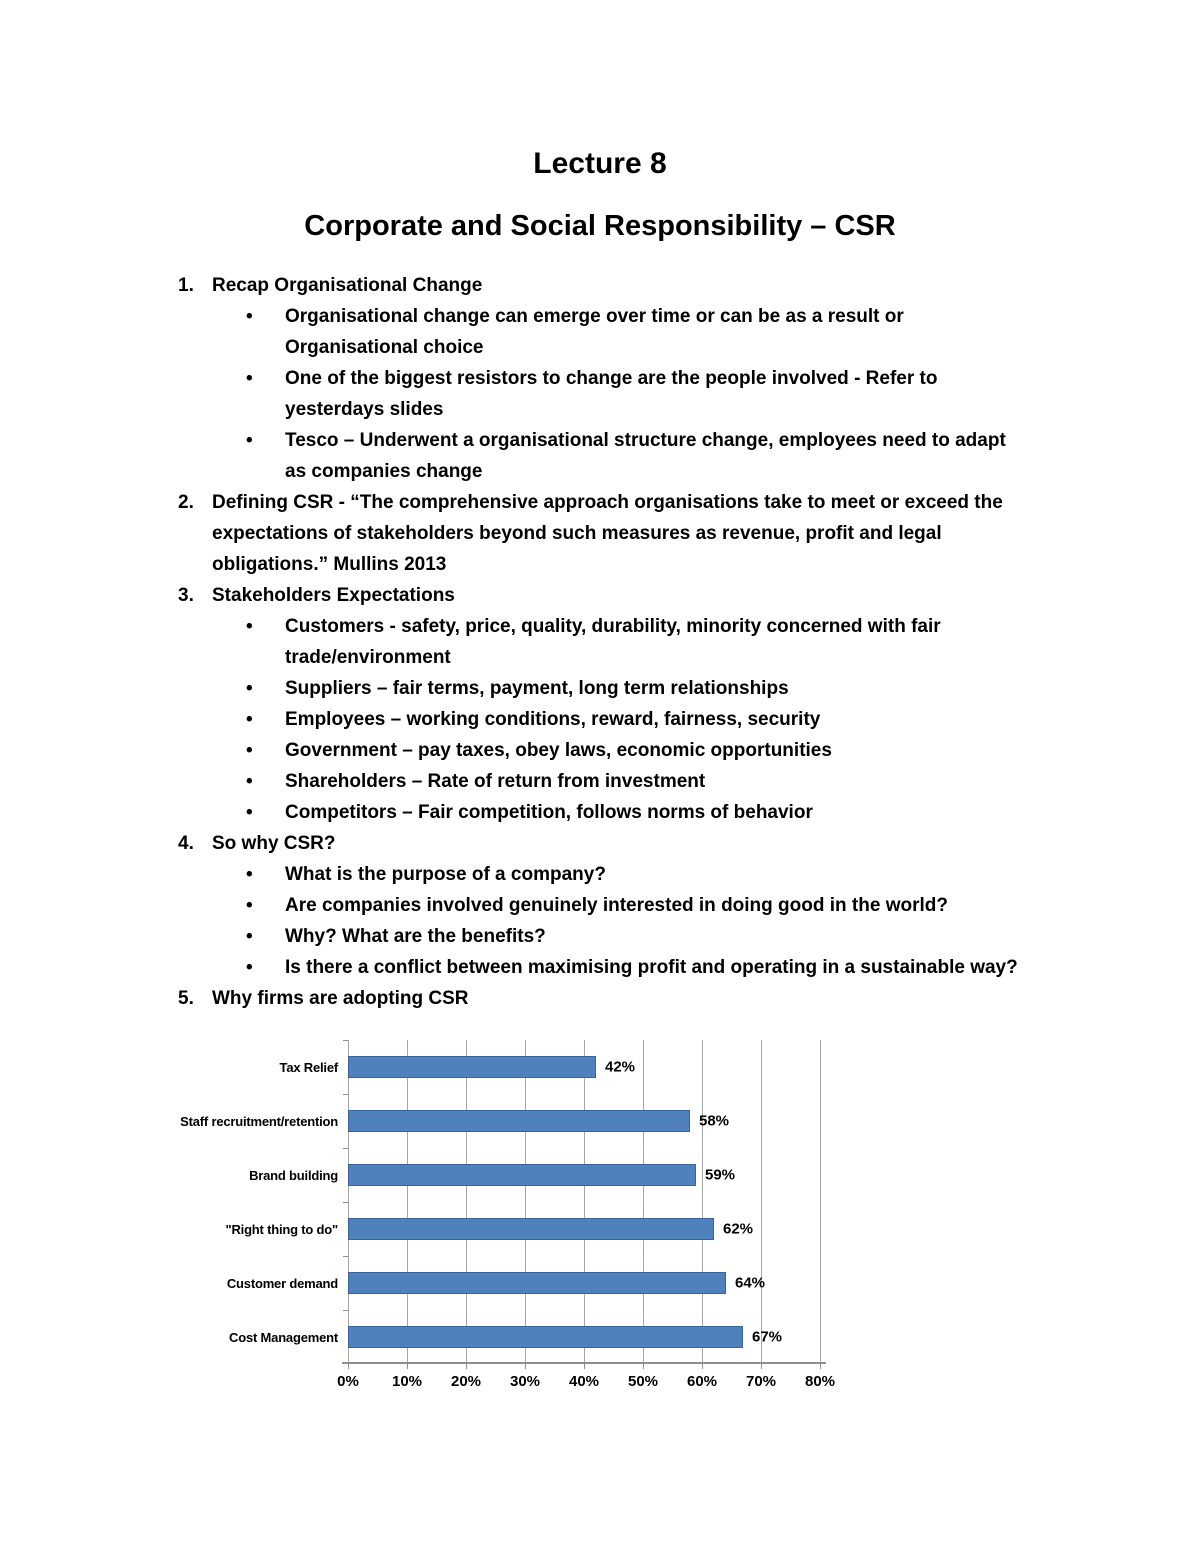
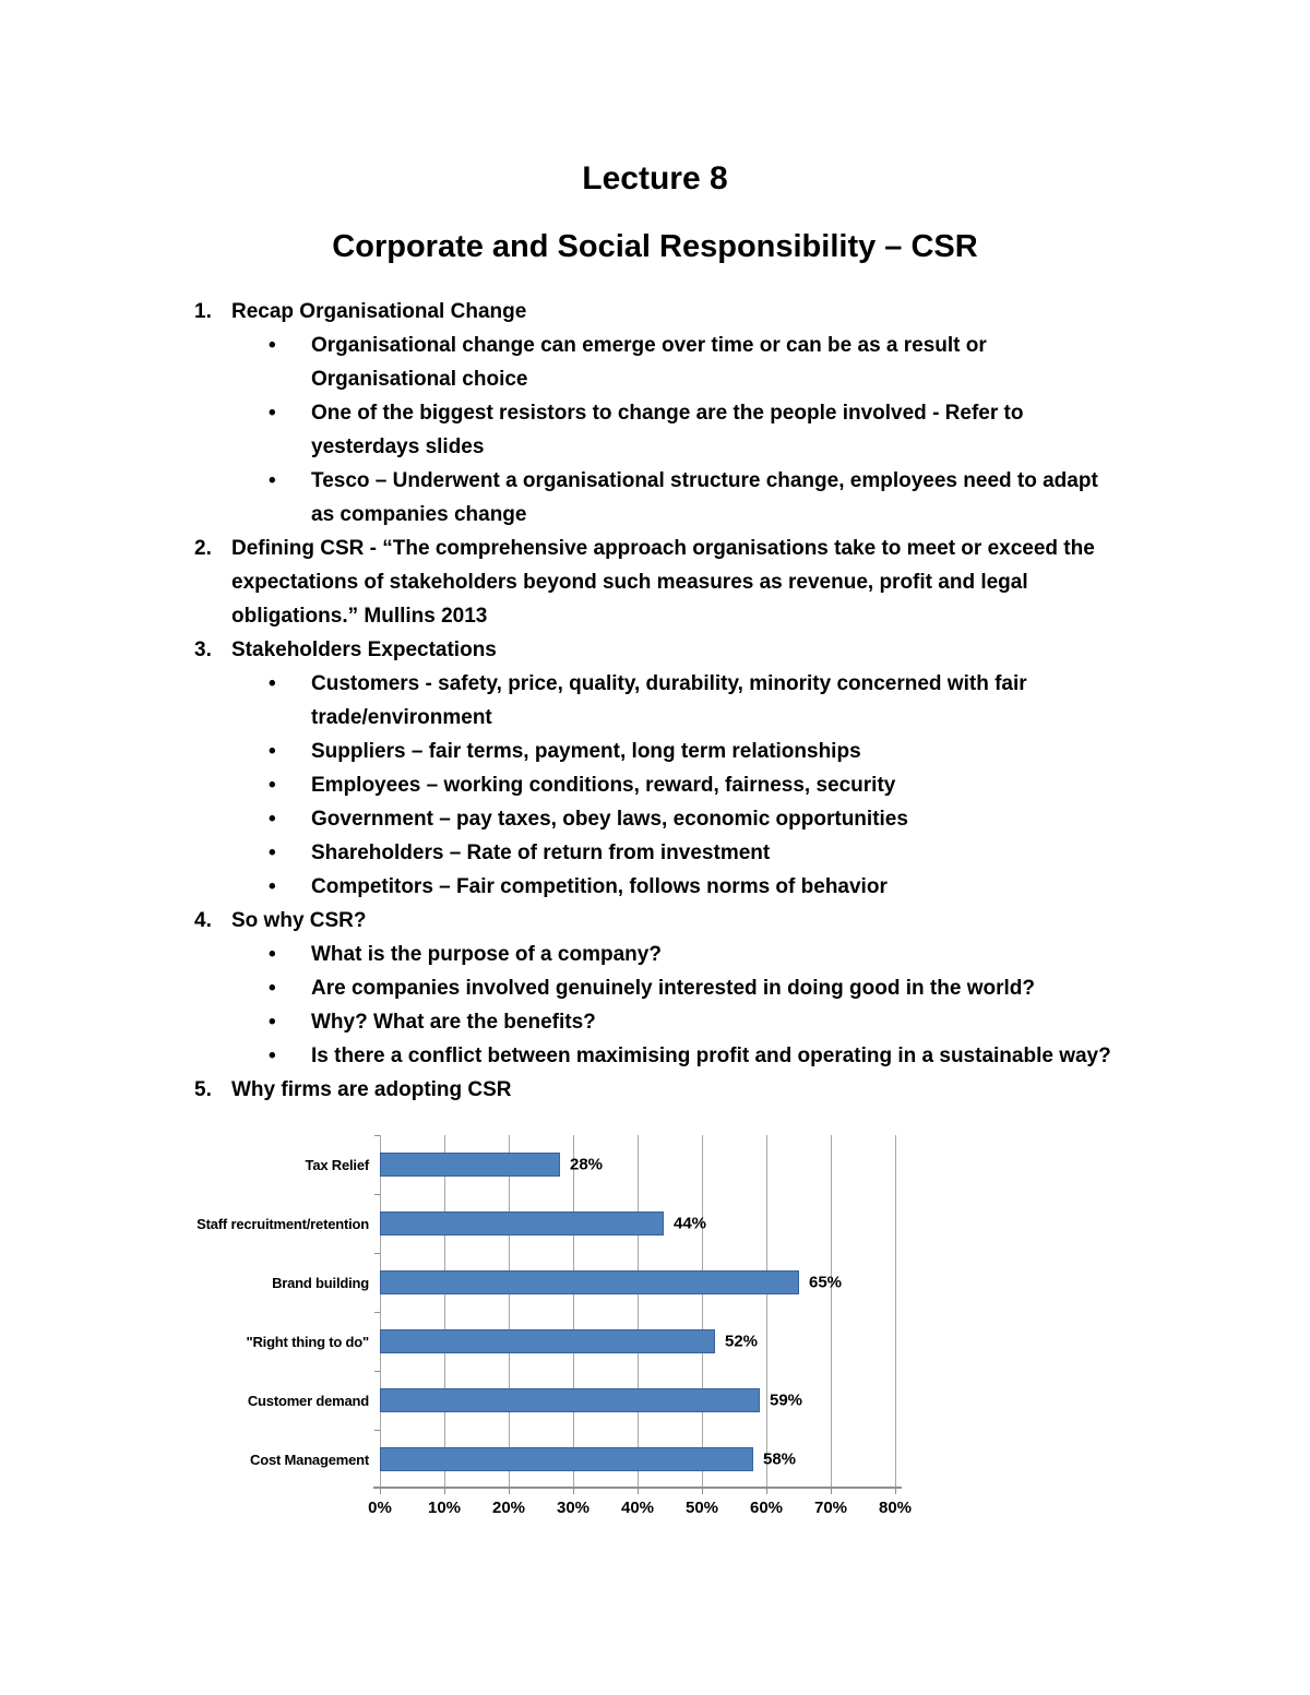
Tax Relief: 42% -> 28%
Staff recruitment/retention: 58% -> 44%
Brand building: 59% -> 65%
"Right thing to do": 62% -> 52%
Customer demand: 64% -> 59%
Cost Management: 67% -> 58%
